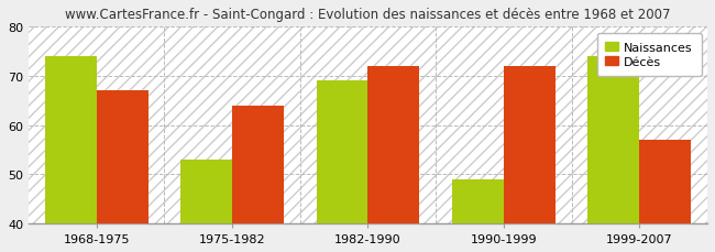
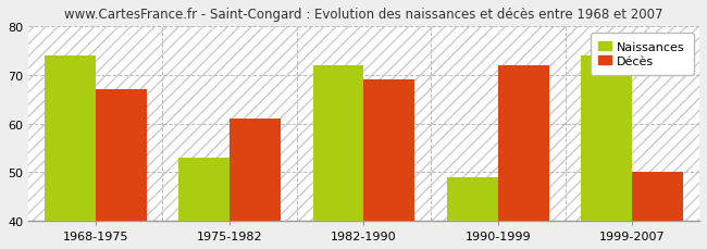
Décès/1975-1982: 64 -> 61
Naissances/1982-1990: 69 -> 72
Décès/1982-1990: 72 -> 69
Décès/1999-2007: 57 -> 50
